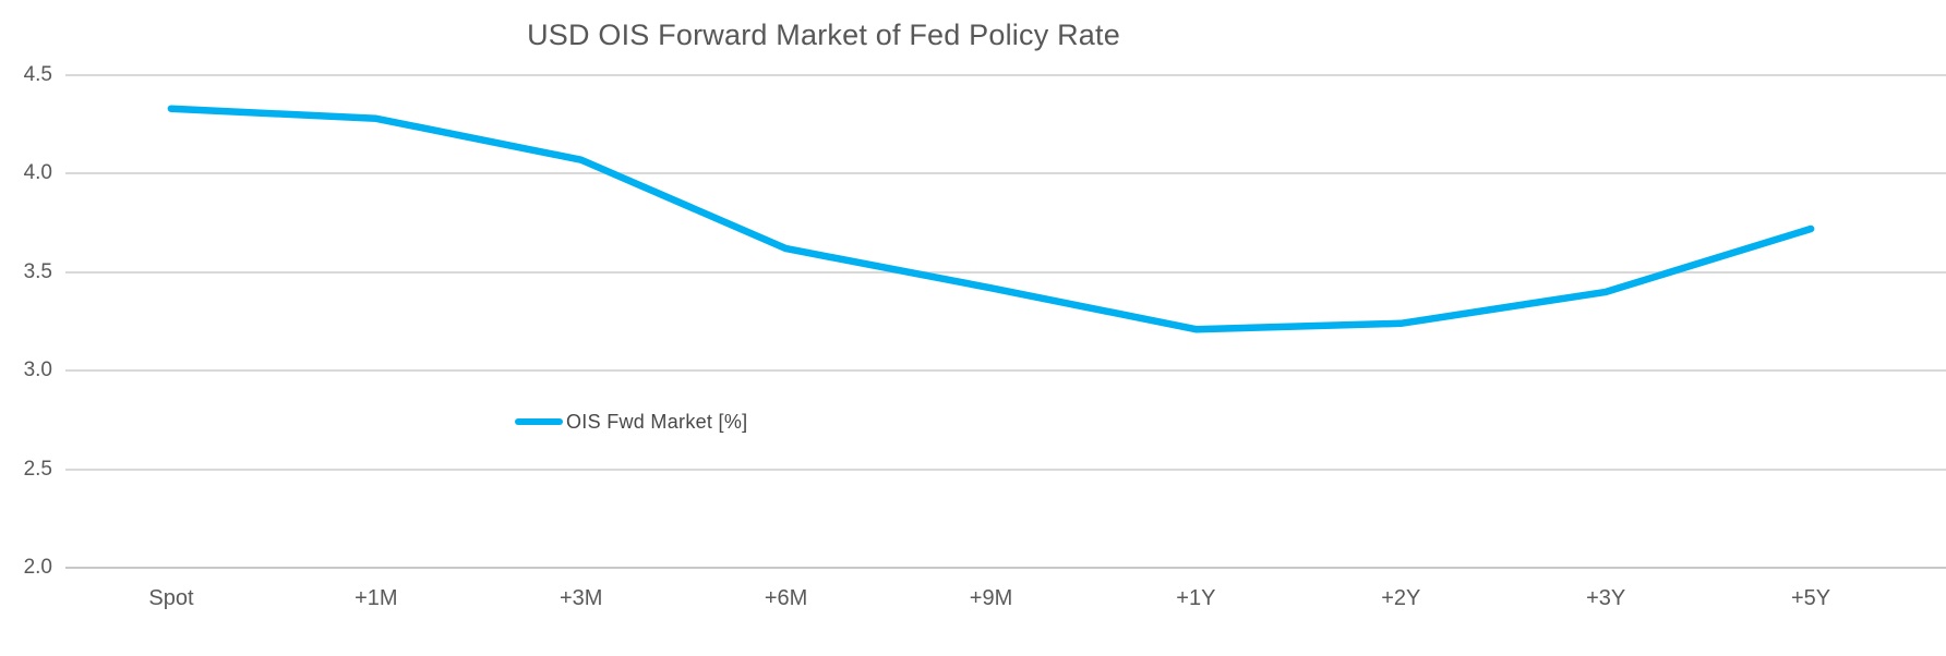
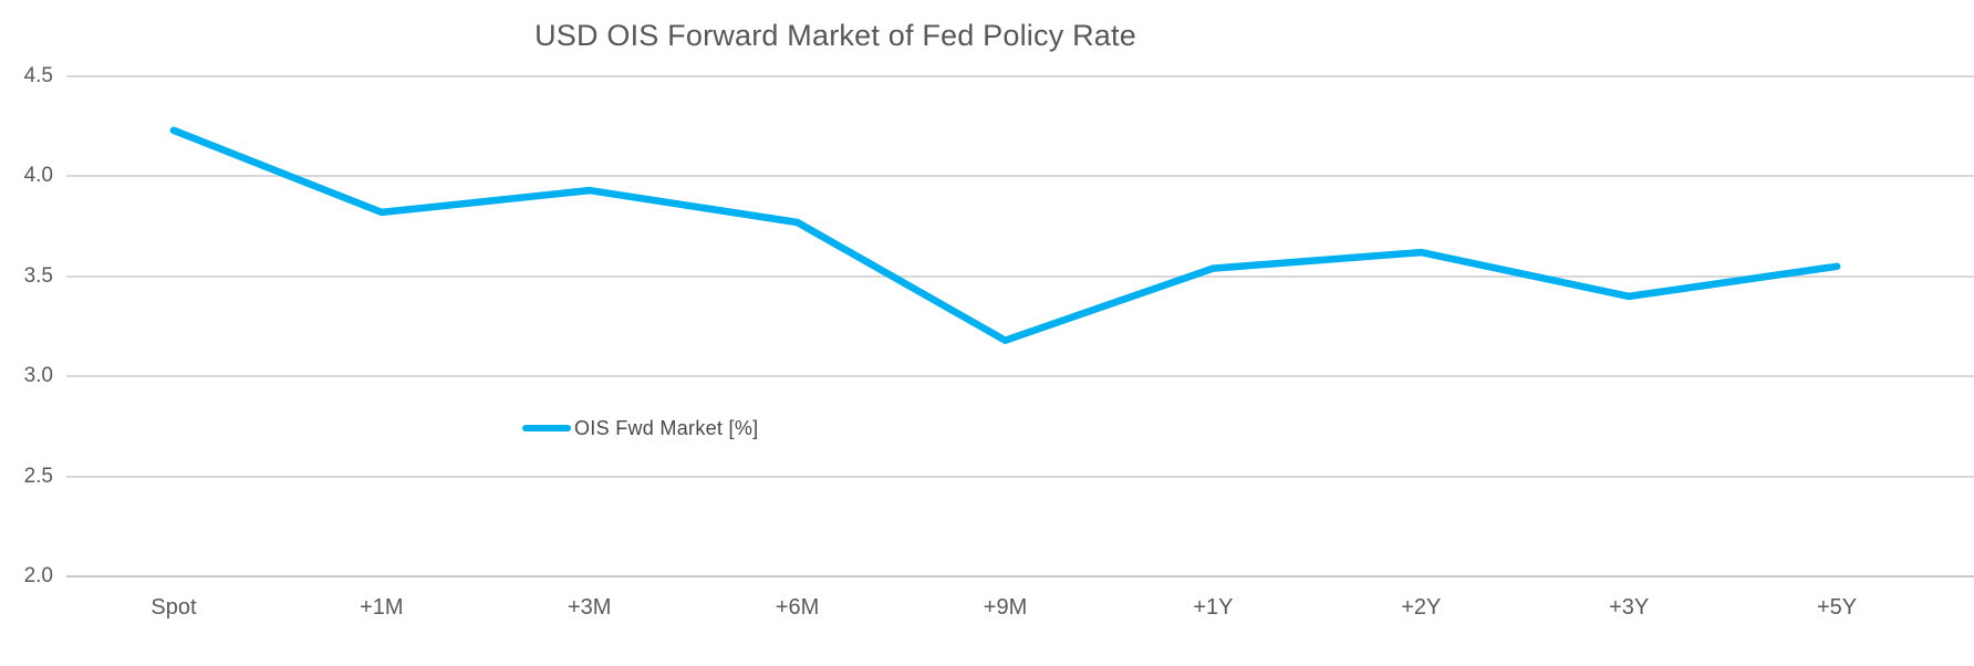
Spot: 4.33 -> 4.23
+1M: 4.28 -> 3.82
+3M: 4.07 -> 3.93
+6M: 3.62 -> 3.77
+9M: 3.42 -> 3.18
+1Y: 3.21 -> 3.54
+2Y: 3.24 -> 3.62
+5Y: 3.72 -> 3.55
